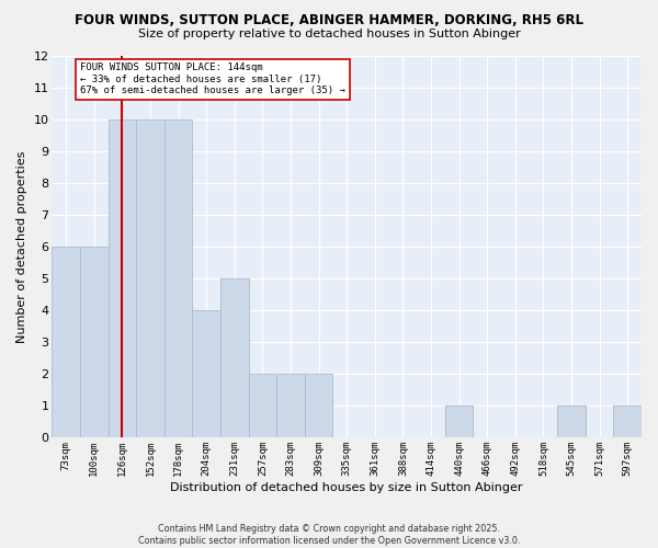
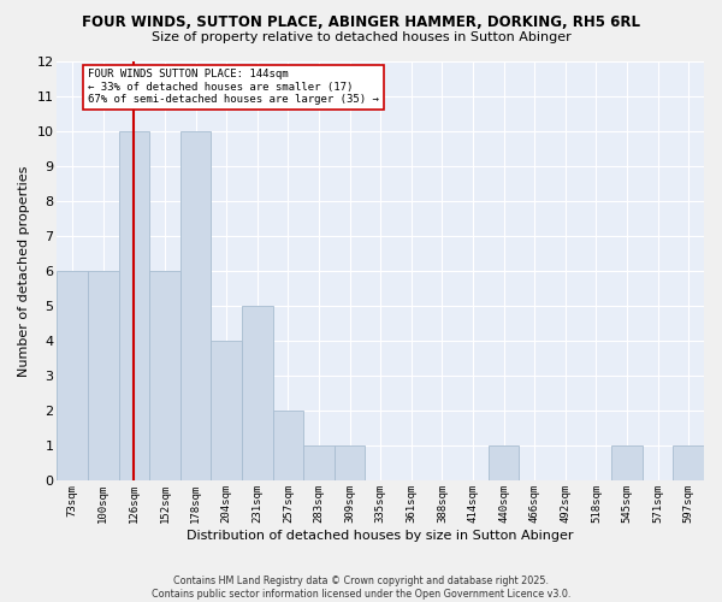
152sqm: 10 -> 6
283sqm: 2 -> 1
309sqm: 2 -> 1
